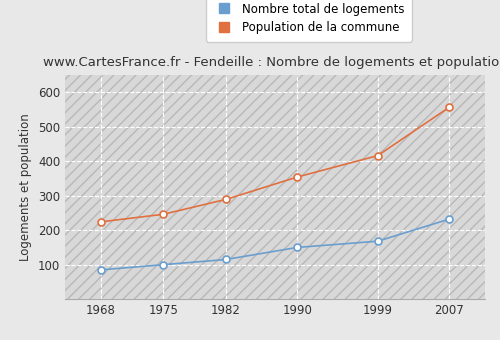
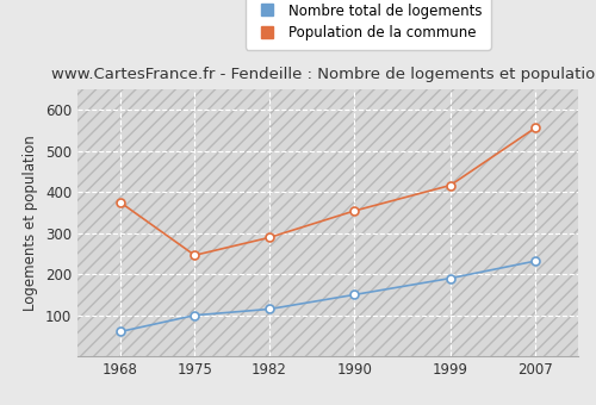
Nombre total de logements/1968: 85 -> 60
Population de la commune/1968: 224 -> 375
Nombre total de logements/1999: 168 -> 190
